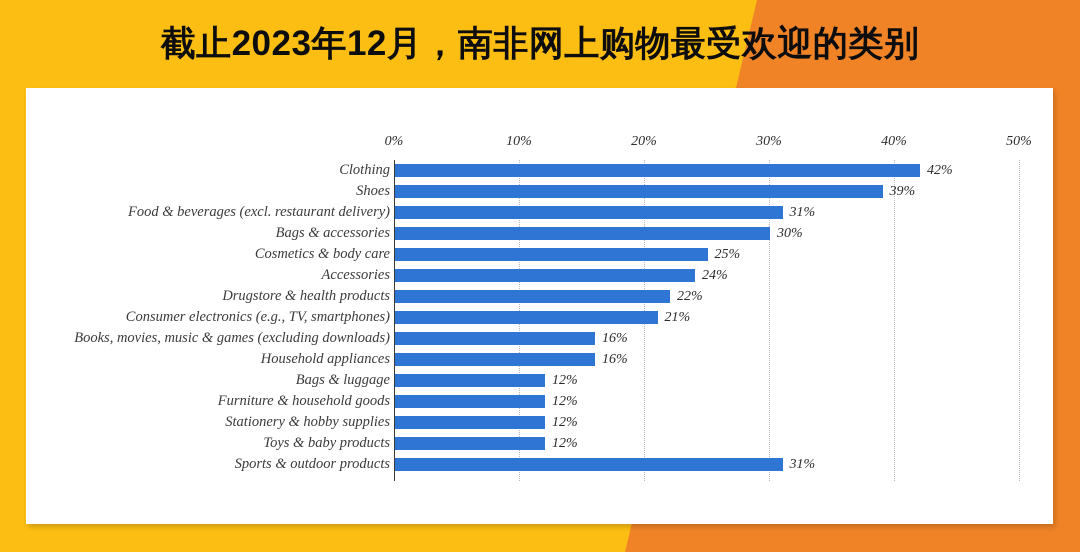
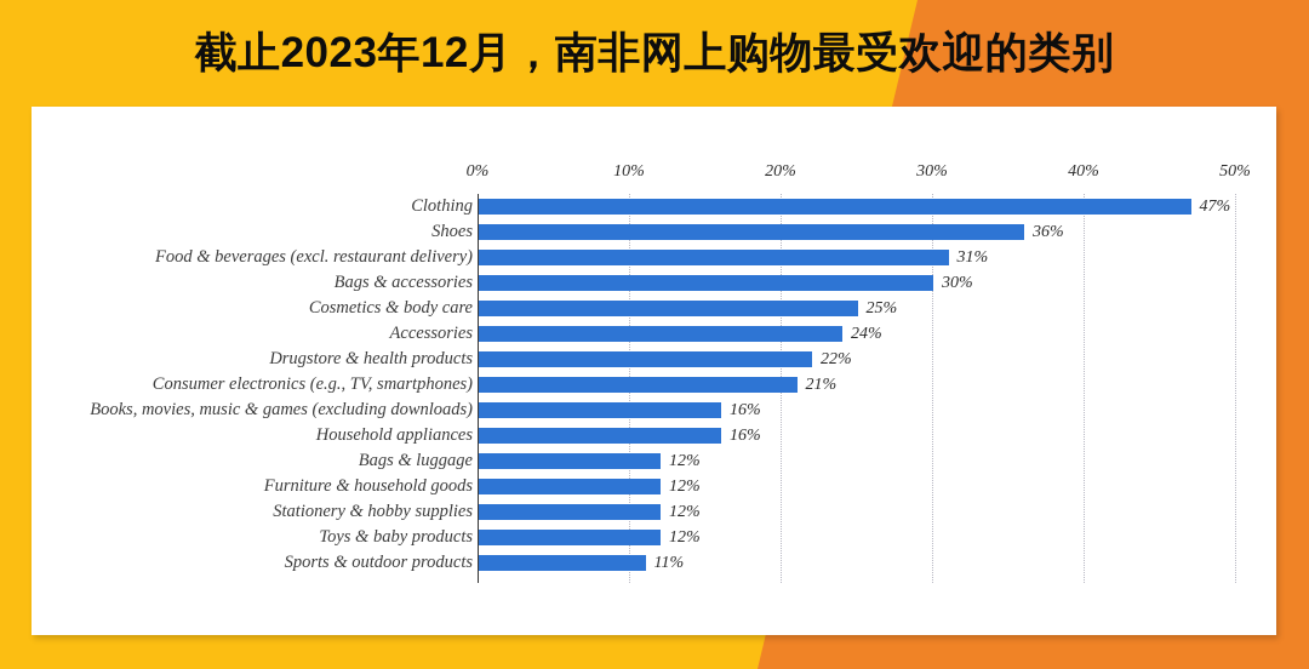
Clothing: 42% -> 47%
Shoes: 39% -> 36%
Sports & outdoor products: 31% -> 11%
